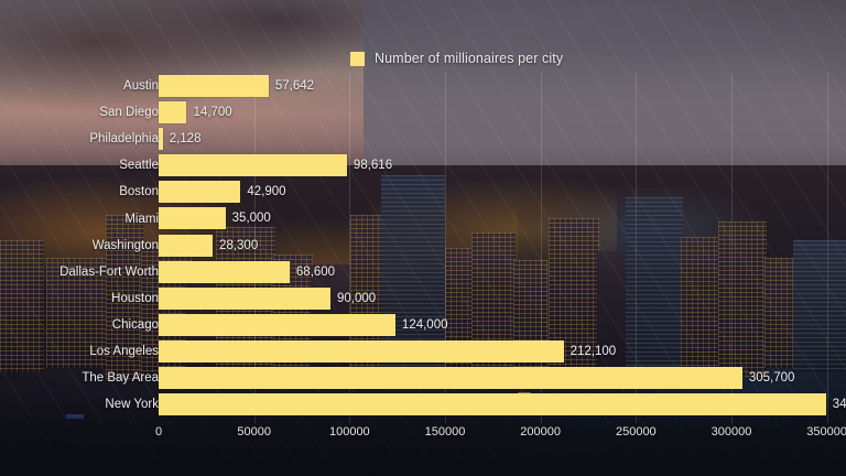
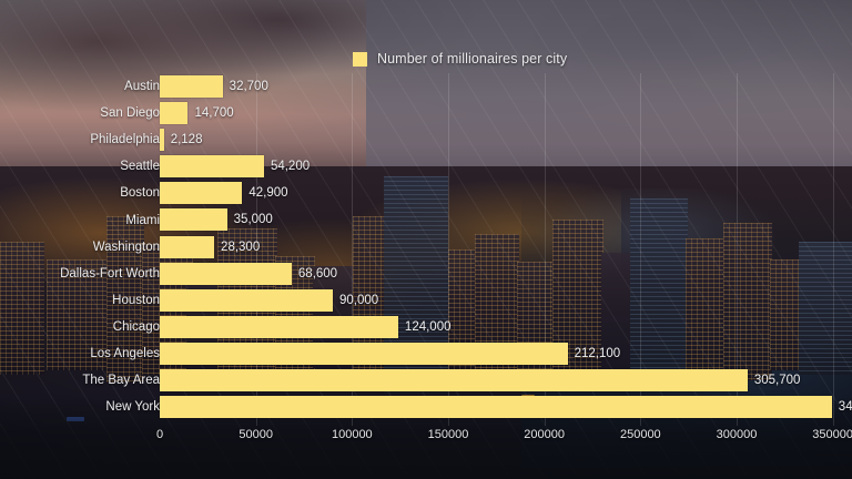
Austin: 57,642 -> 32,700
Seattle: 98,616 -> 54,200
